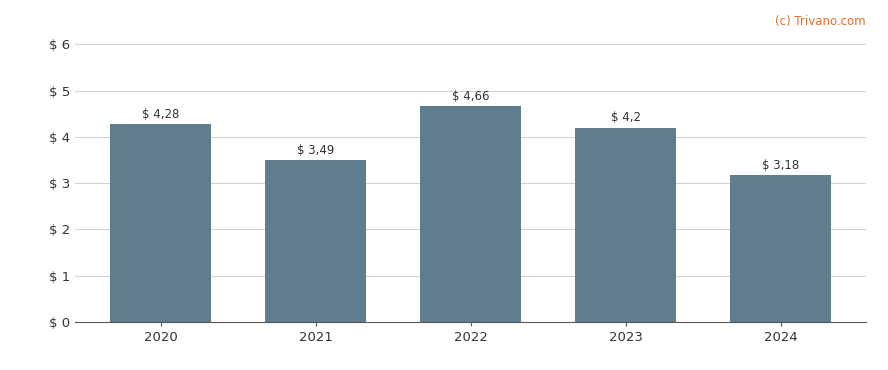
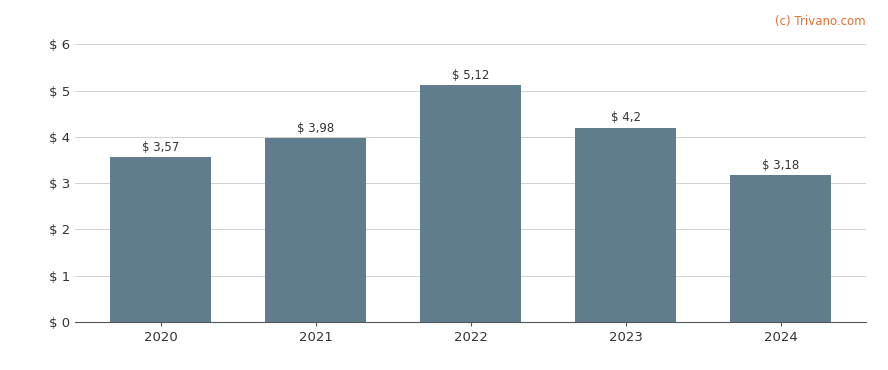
2020: 4,28 -> 3,57
2021: 3,49 -> 3,98
2022: 4,66 -> 5,12
